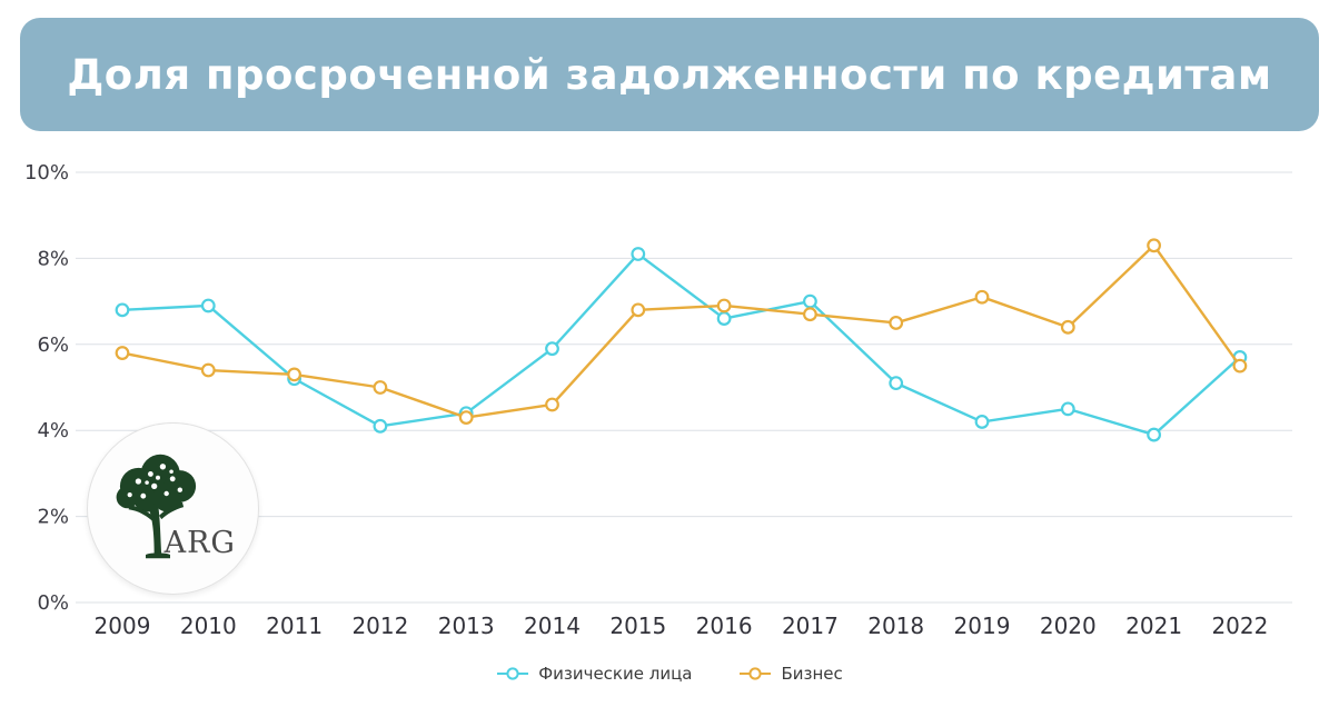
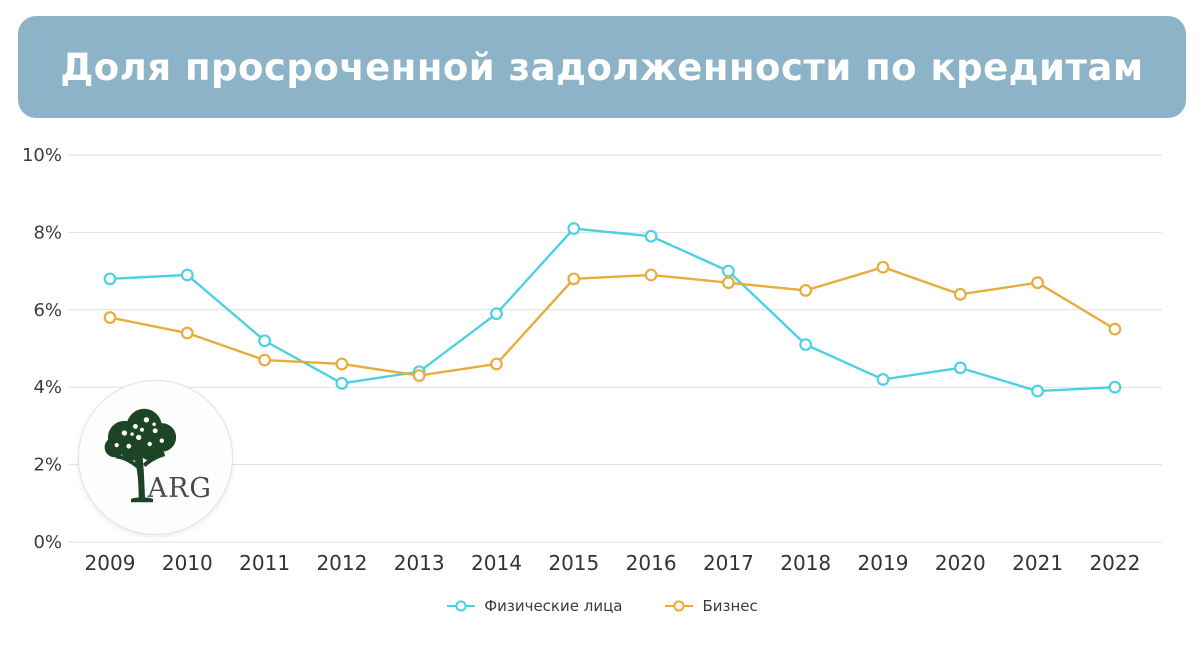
Бизнес/2011: 5.3% -> 4.7%
Бизнес/2012: 5.0% -> 4.6%
Физические лица/2016: 6.6% -> 7.9%
Бизнес/2021: 8.3% -> 6.7%
Физические лица/2022: 5.7% -> 4.0%
